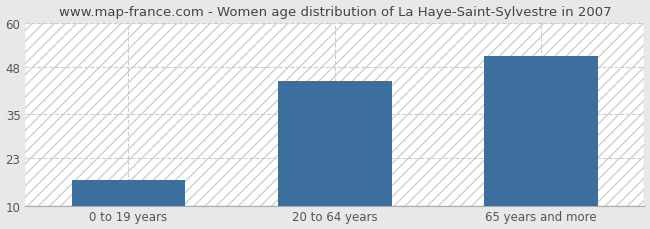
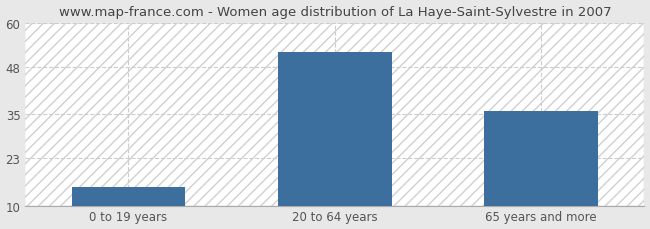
0 to 19 years: 17 -> 15
20 to 64 years: 44 -> 52
65 years and more: 51 -> 36
